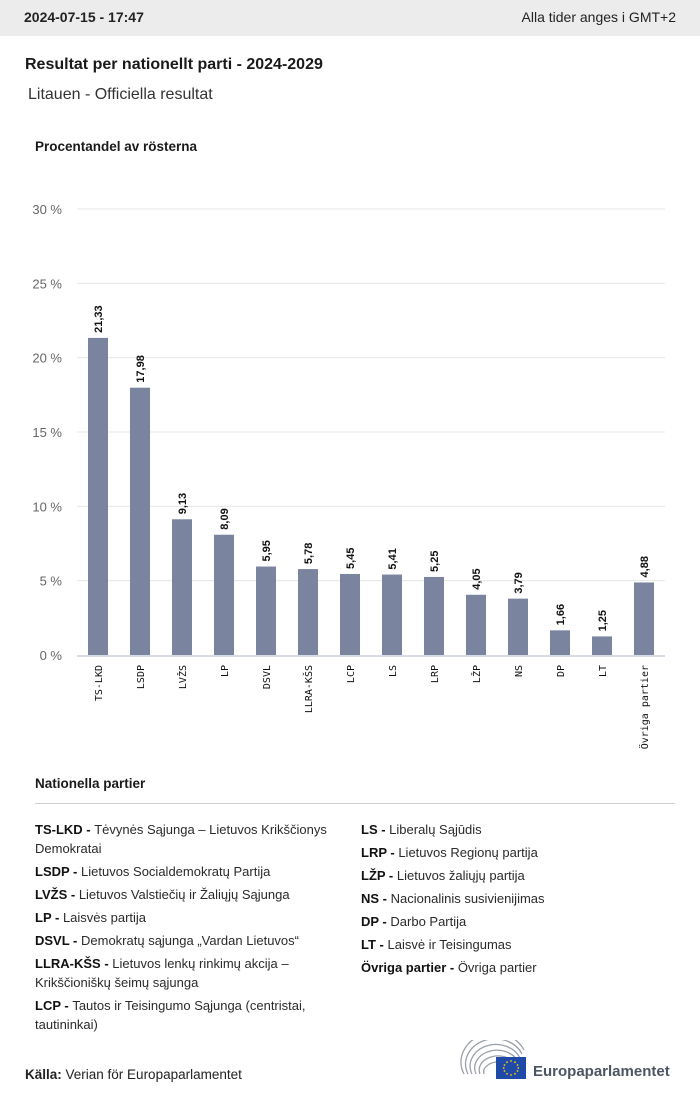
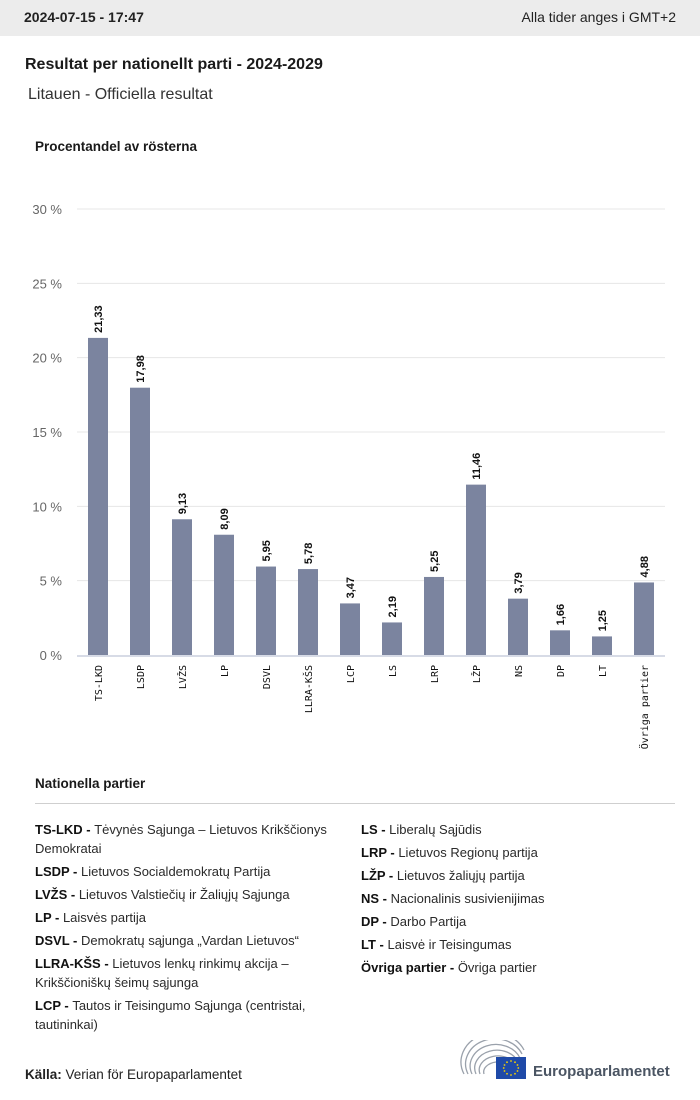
LCP: 5,45 -> 3,47
LS: 5,41 -> 2,19
LŽP: 4,05 -> 11,46
